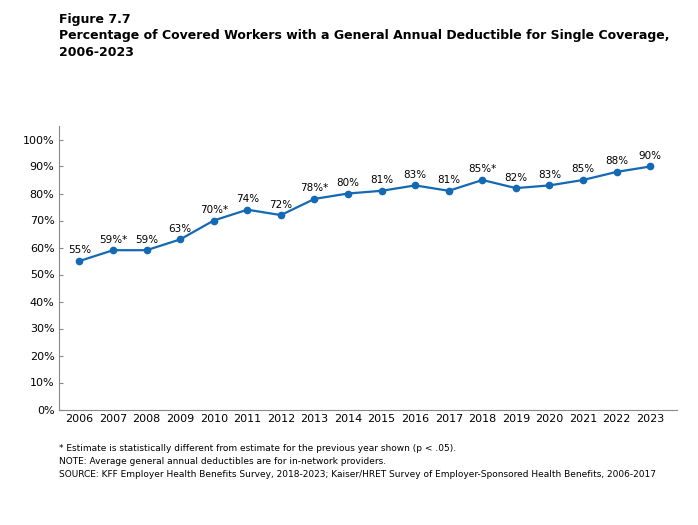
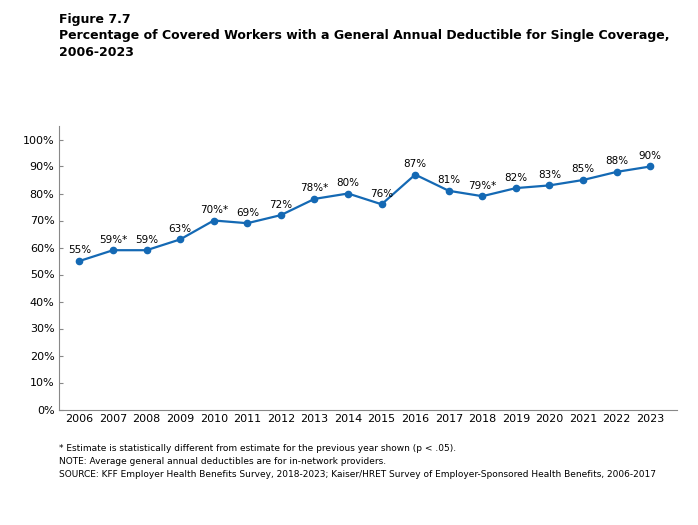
2011: 74% -> 69%
2015: 81% -> 76%
2016: 83% -> 87%
2018: 85%* -> 79%*
